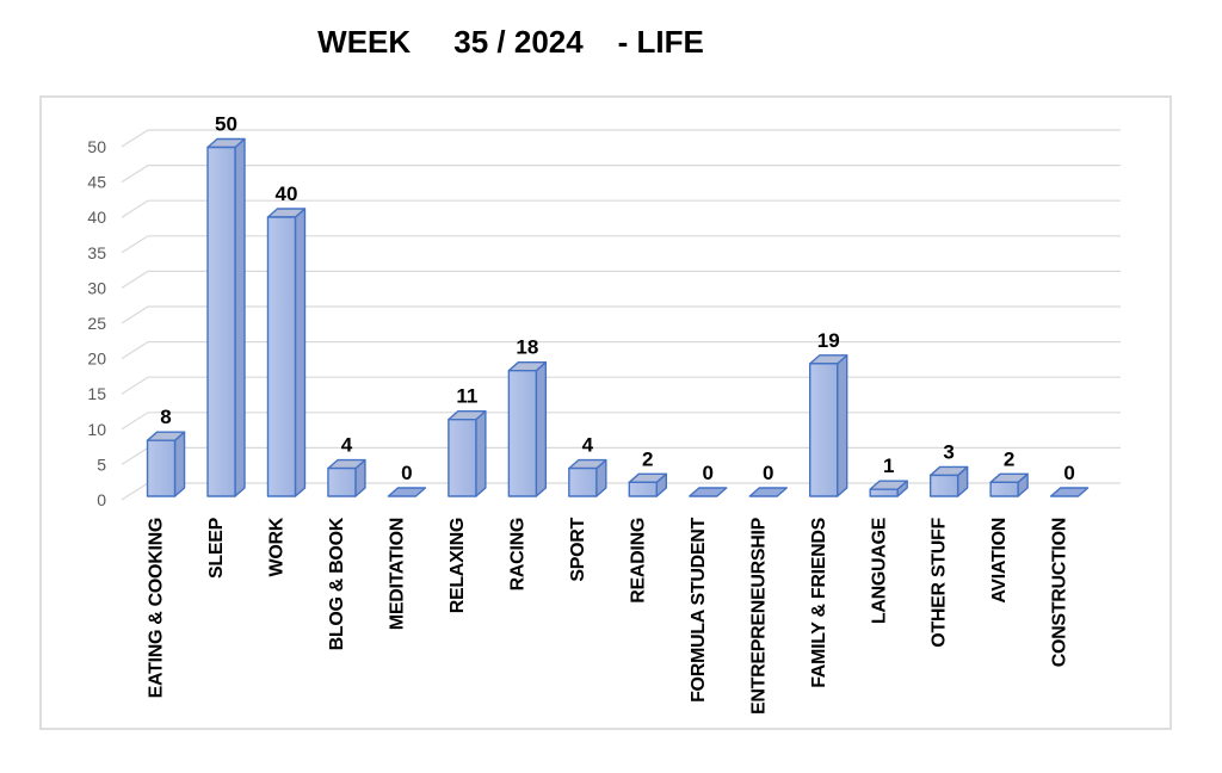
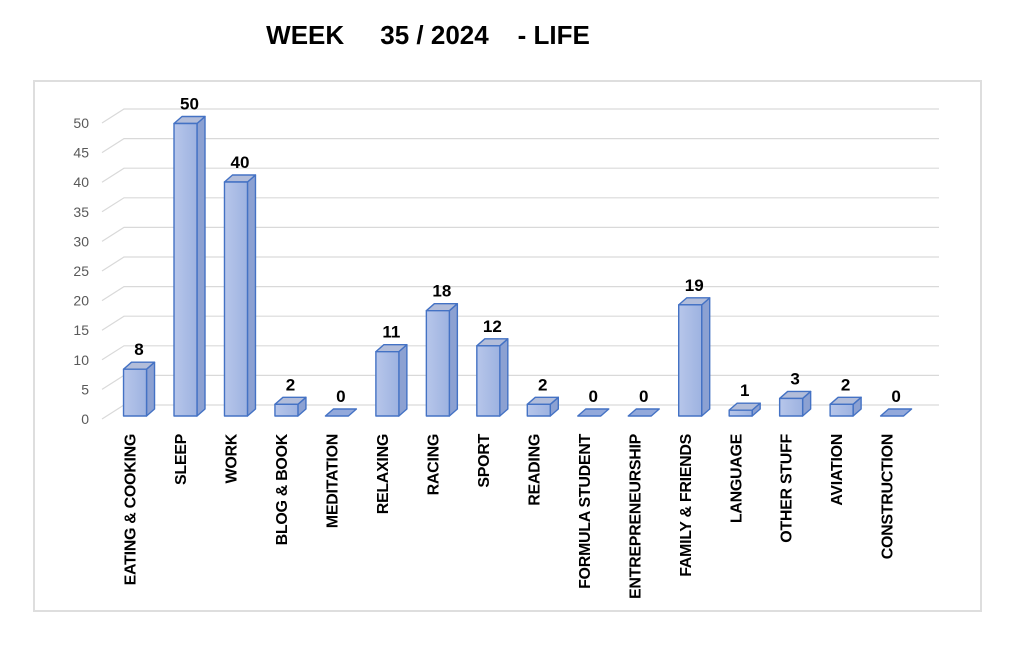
BLOG & BOOK: 4 -> 2
SPORT: 4 -> 12
